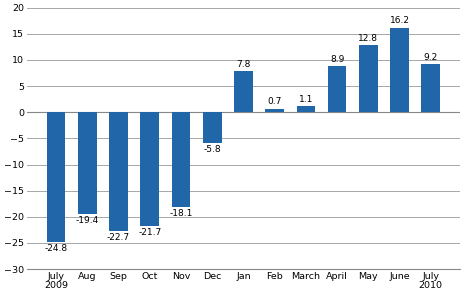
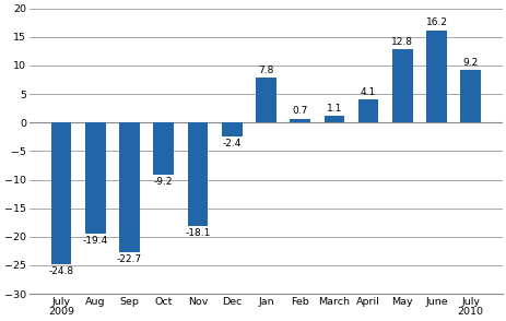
Oct: -21.7 -> -9.2
Dec: -5.8 -> -2.4
April: 8.9 -> 4.1
